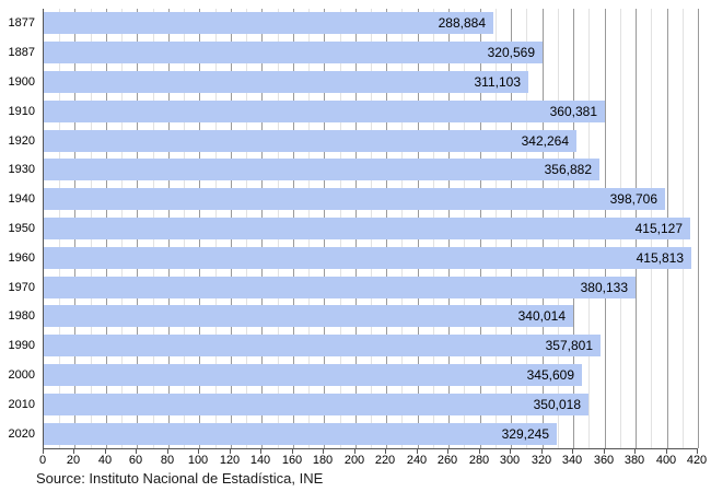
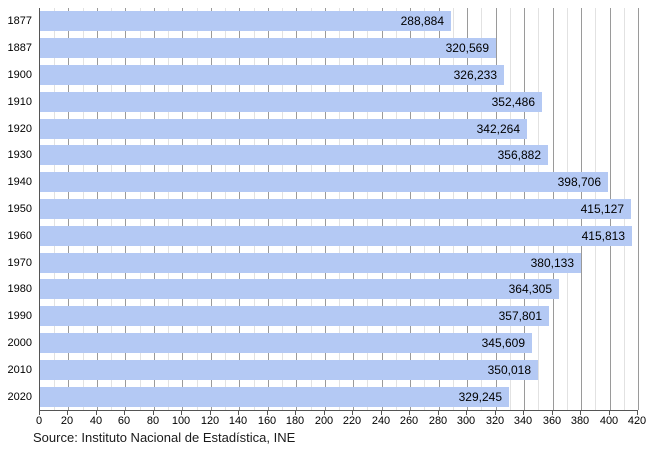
1900: 311,103 -> 326,233
1910: 360,381 -> 352,486
1980: 340,014 -> 364,305
